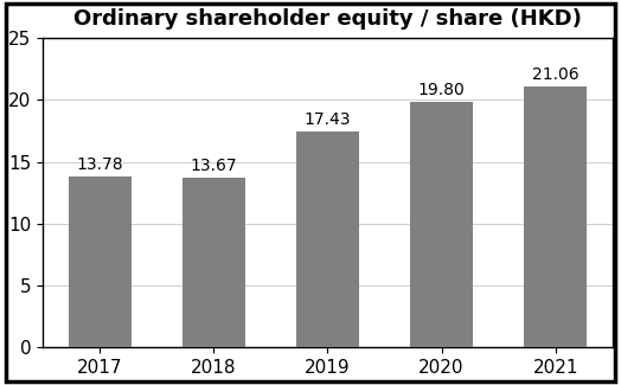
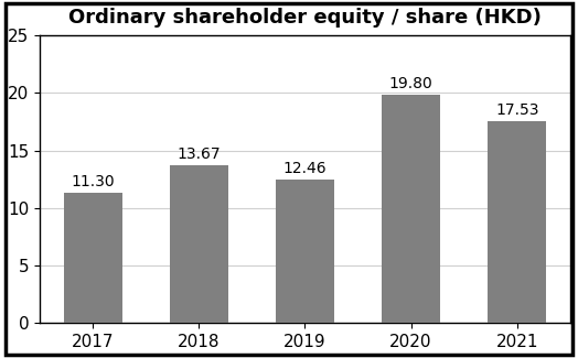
2017: 13.78 -> 11.30
2019: 17.43 -> 12.46
2021: 21.06 -> 17.53
